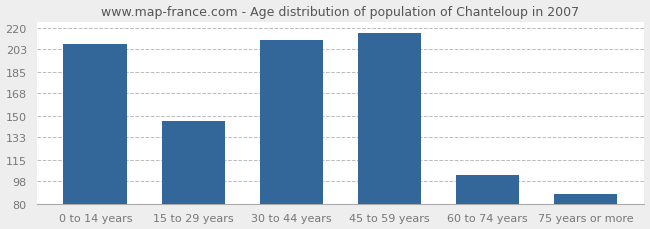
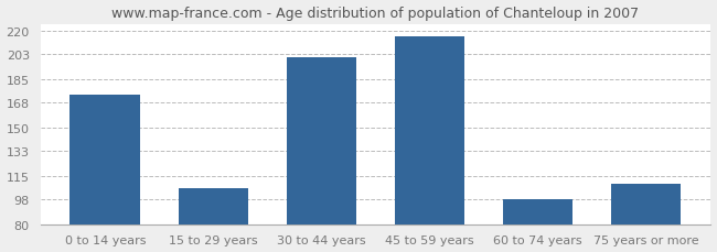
0 to 14 years: 207 -> 174
15 to 29 years: 146 -> 106
30 to 44 years: 210 -> 201
60 to 74 years: 103 -> 98
75 years or more: 88 -> 109
